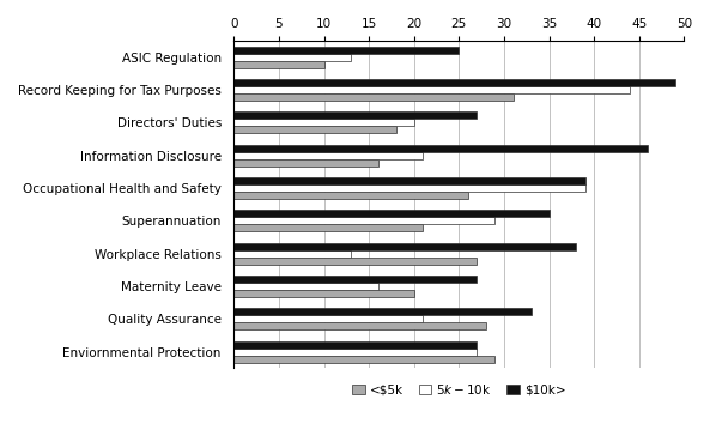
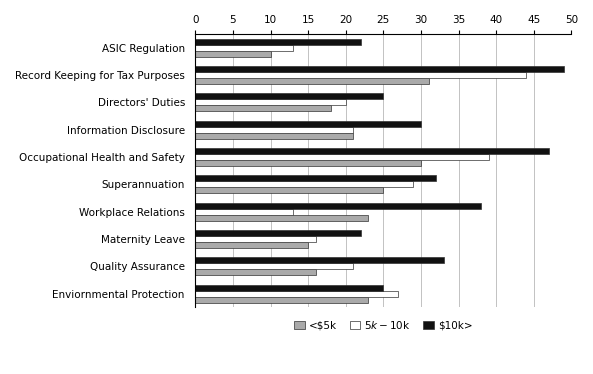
$10k>/ASIC Regulation: 25 -> 22
$10k>/Directors' Duties: 27 -> 25
$10k>/Information Disclosure: 46 -> 30
<$5k/Information Disclosure: 16 -> 21
$10k>/Occupational Health and Safety: 39 -> 47
<$5k/Occupational Health and Safety: 26 -> 30
$10k>/Superannuation: 35 -> 32
<$5k/Superannuation: 21 -> 25
<$5k/Workplace Relations: 27 -> 23
$10k>/Maternity Leave: 27 -> 22
<$5k/Maternity Leave: 20 -> 15
<$5k/Quality Assurance: 28 -> 16
$10k>/Enviornmental Protection: 27 -> 25
<$5k/Enviornmental Protection: 29 -> 23
